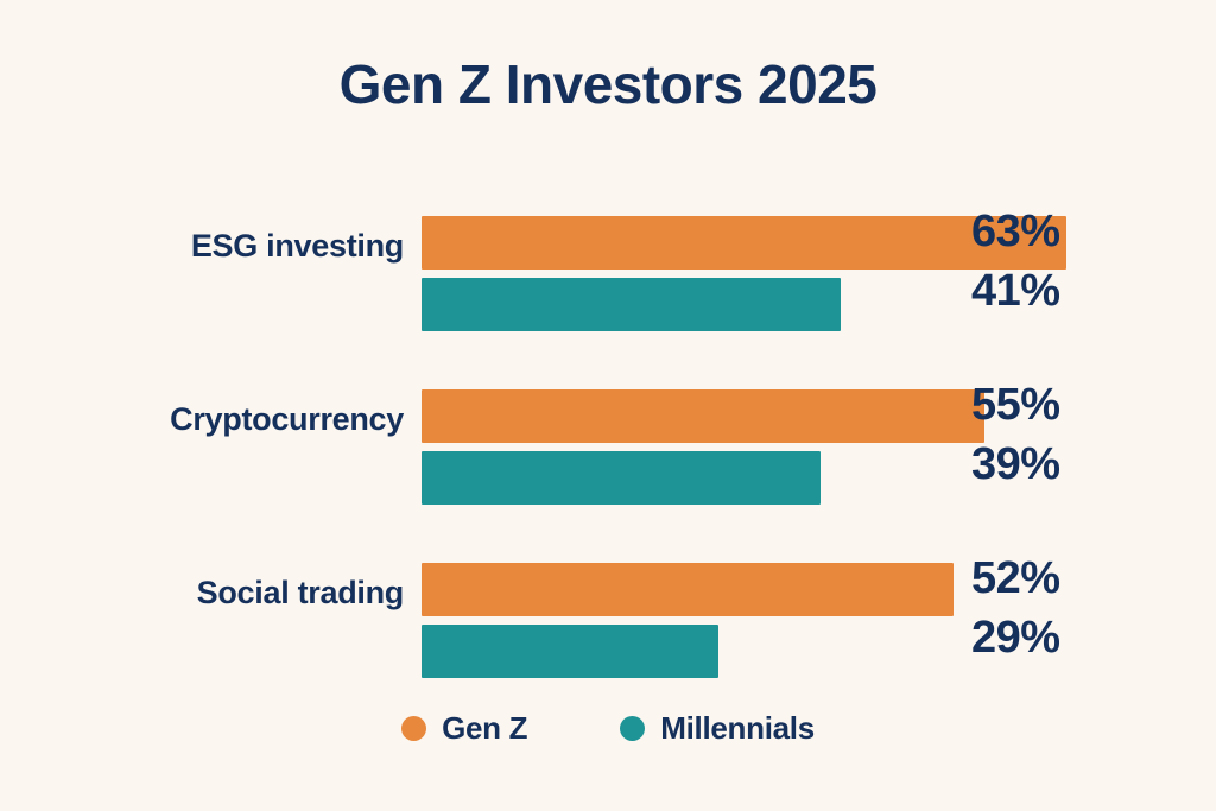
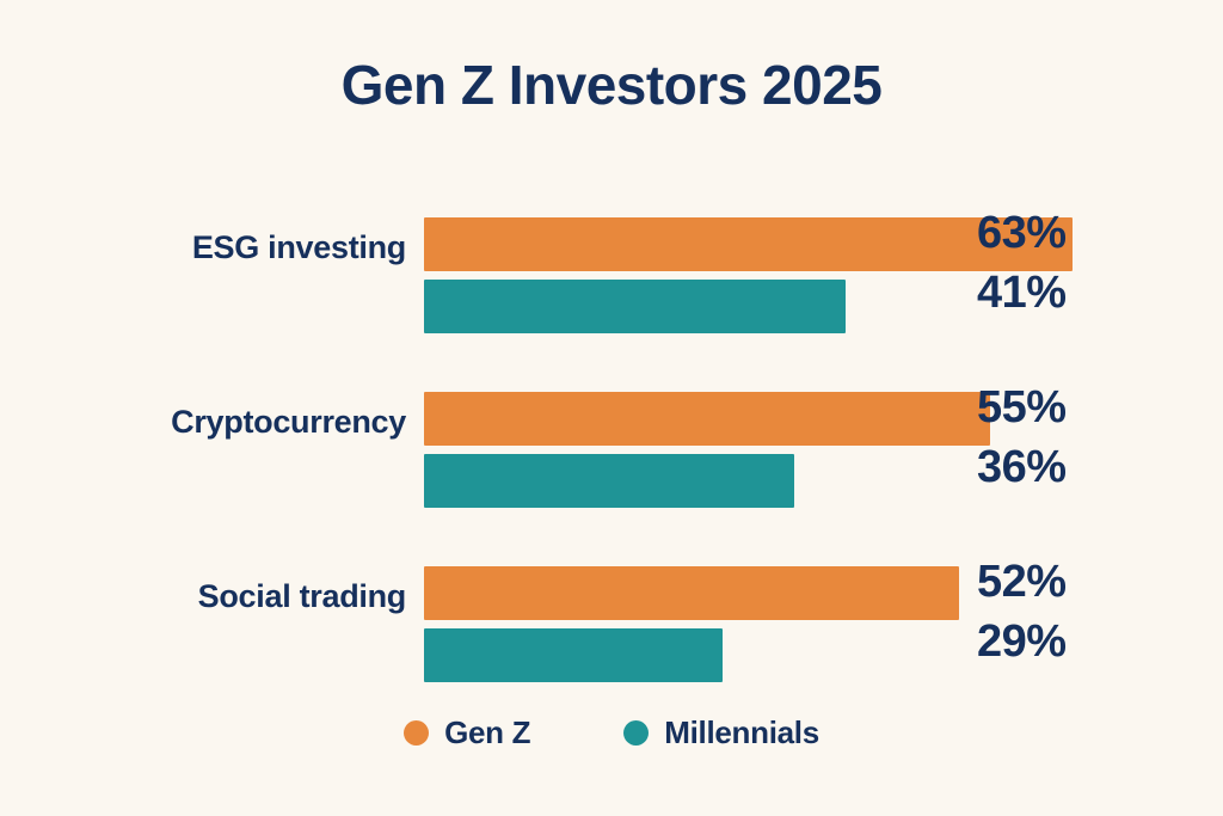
Millennials/Cryptocurrency: 39% -> 36%
